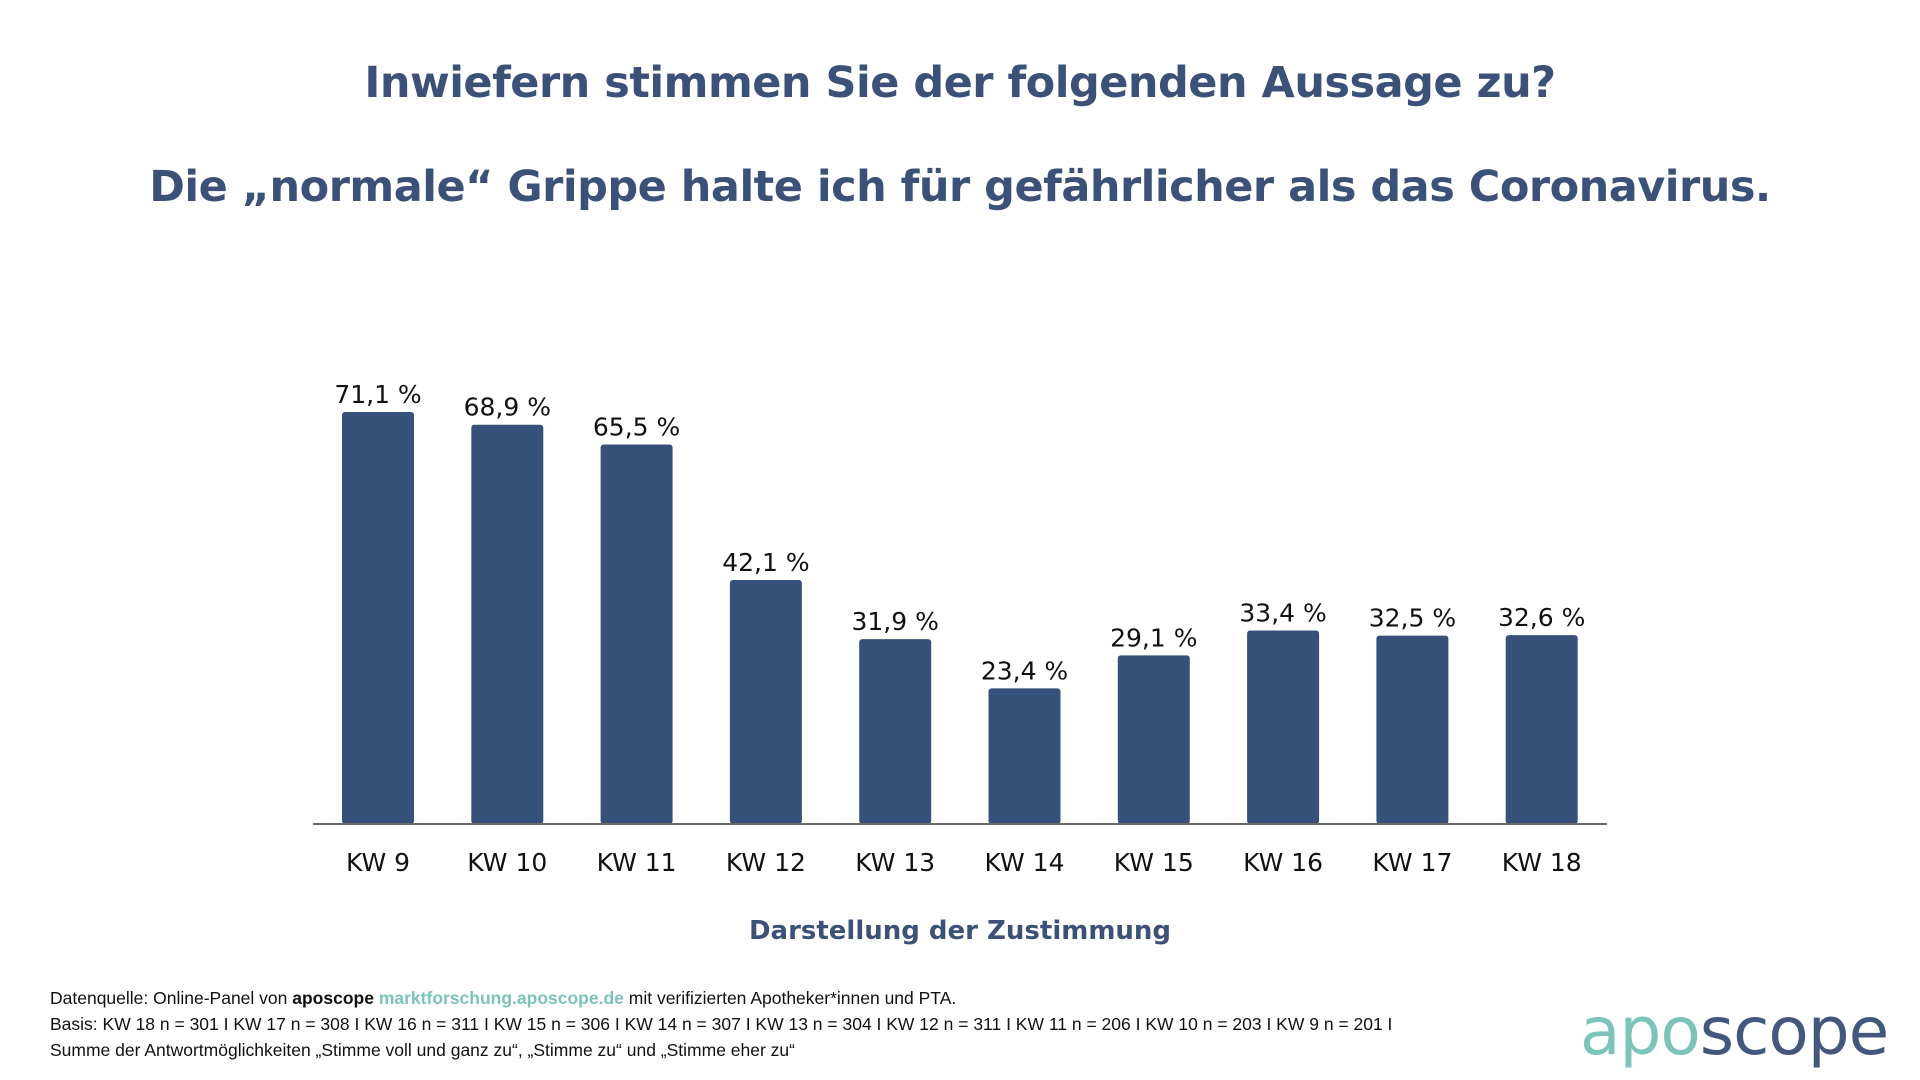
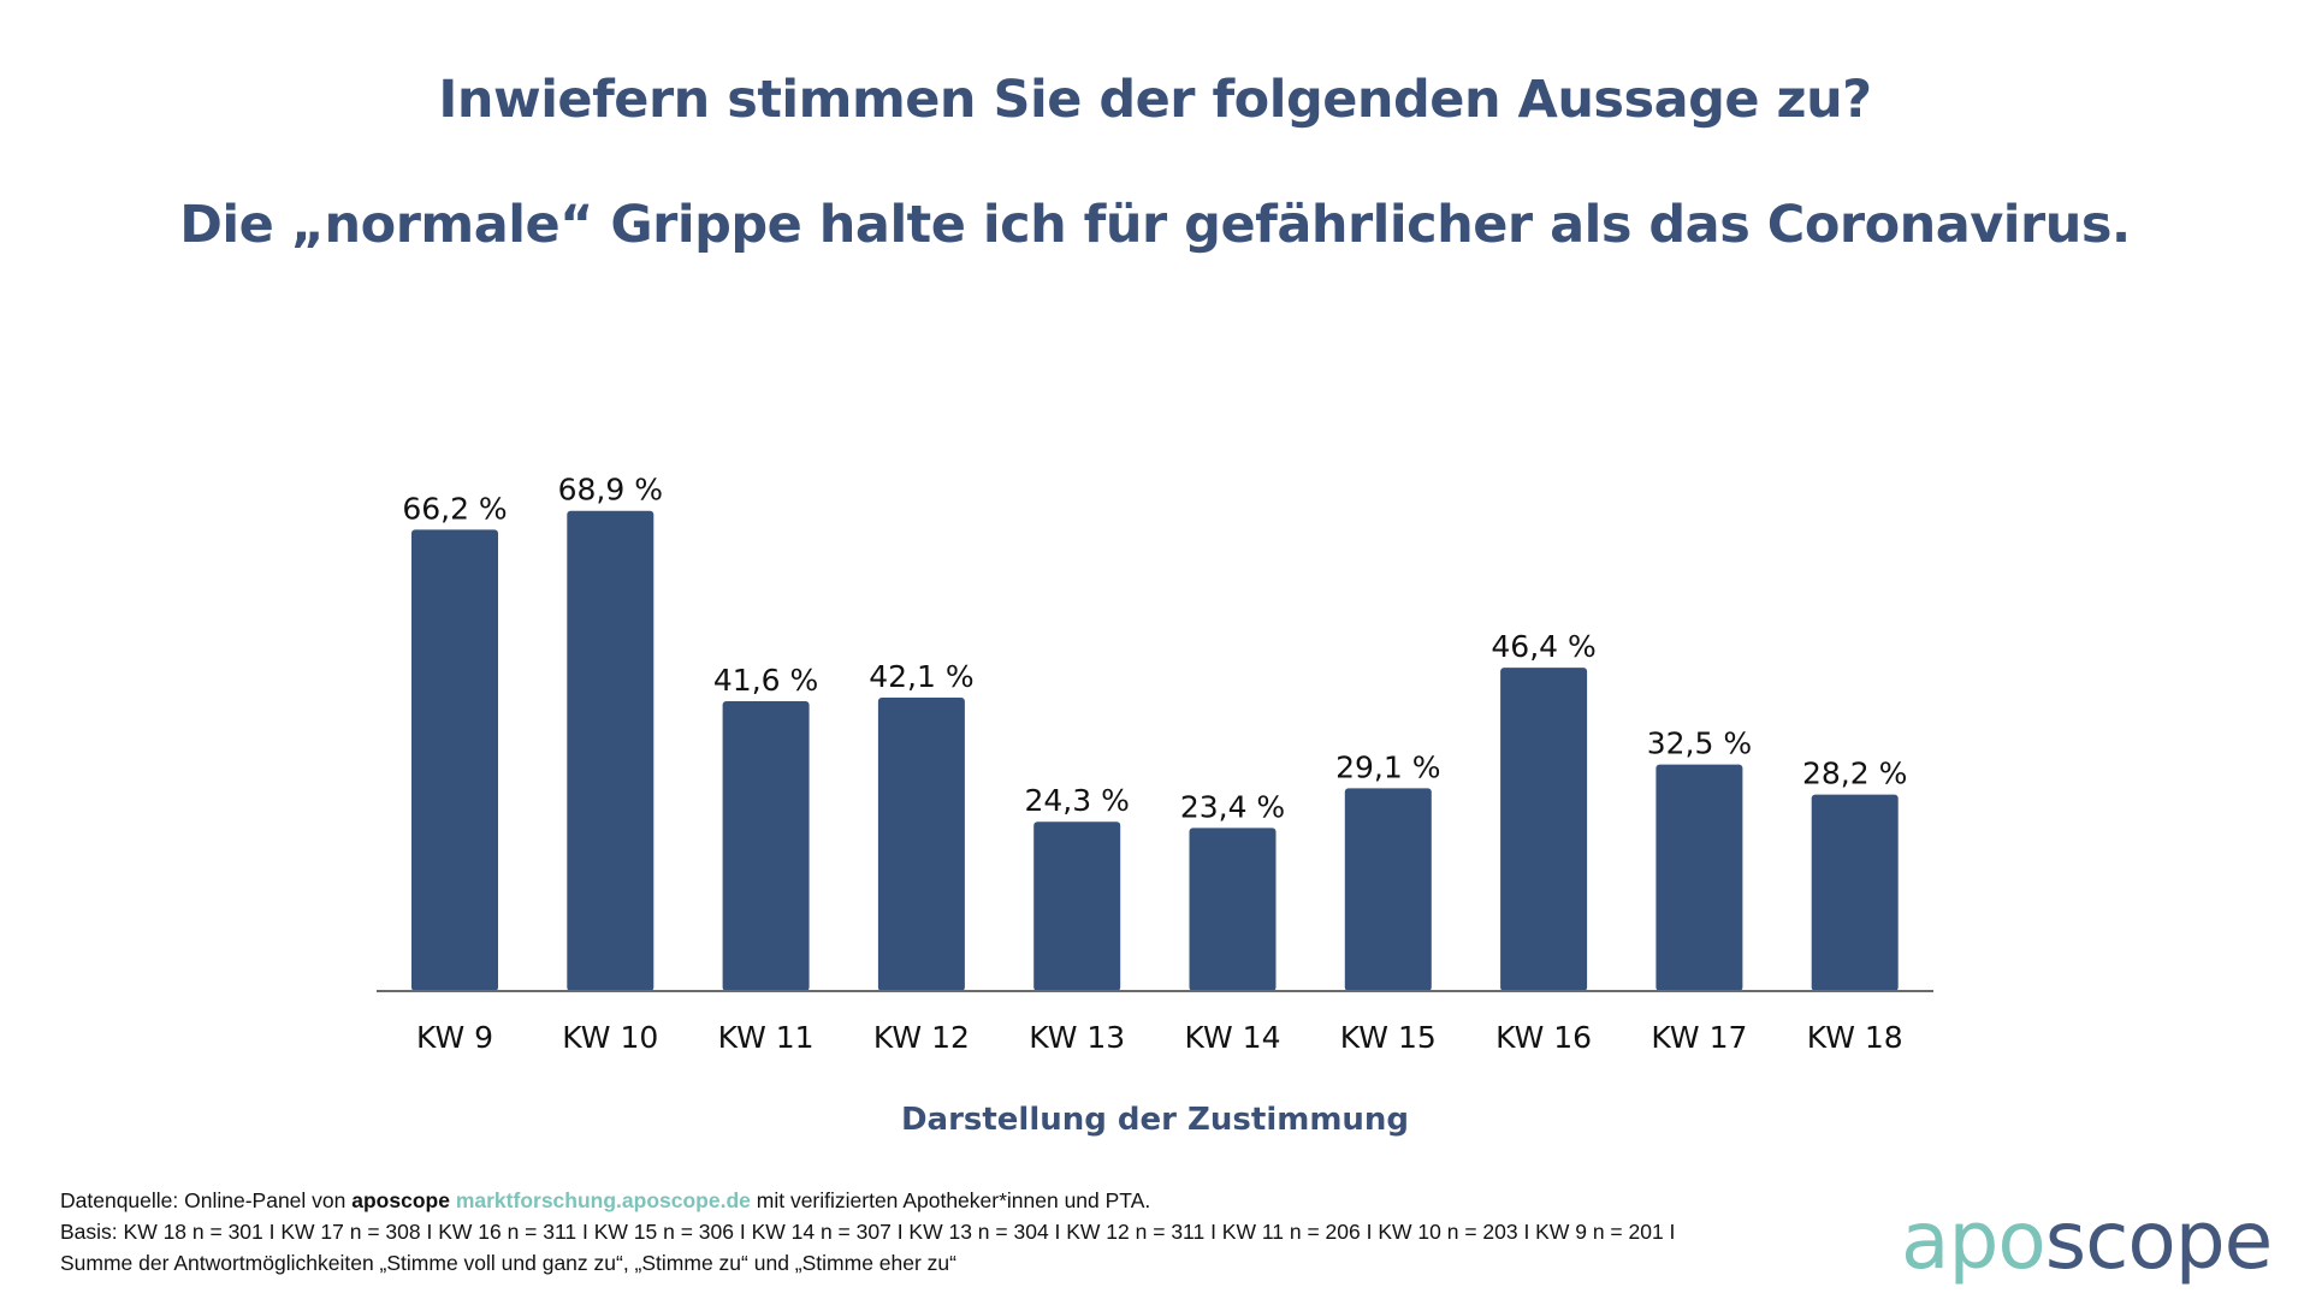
KW 9: 71,1 -> 66,2
KW 11: 65,5 -> 41,6
KW 13: 31,9 -> 24,3
KW 16: 33,4 -> 46,4
KW 18: 32,6 -> 28,2
